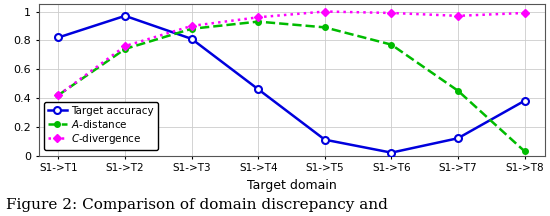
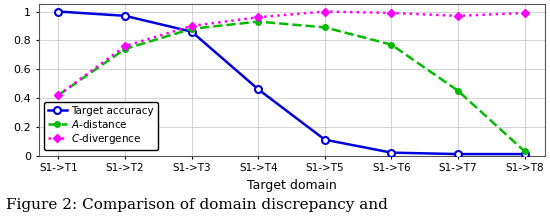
Target accuracy/S1->T1: 0.82 -> 1.00
Target accuracy/S1->T3: 0.81 -> 0.86
Target accuracy/S1->T7: 0.12 -> 0.01
Target accuracy/S1->T8: 0.38 -> 0.01
